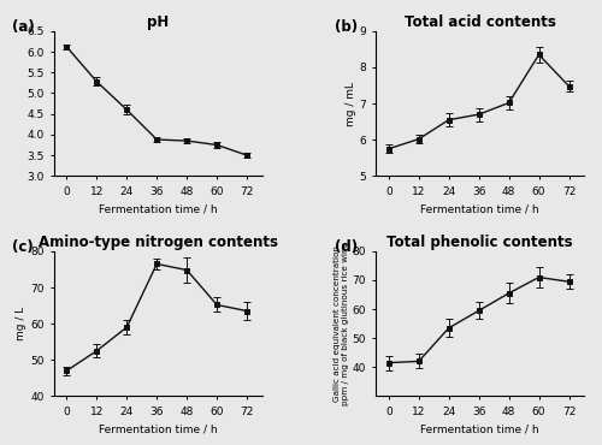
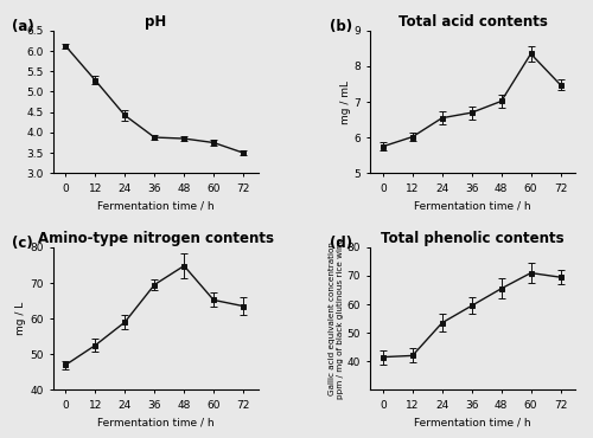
pH/24: 4.60 -> 4.42
Amino-type nitrogen contents/36: 76.5 -> 69.5
